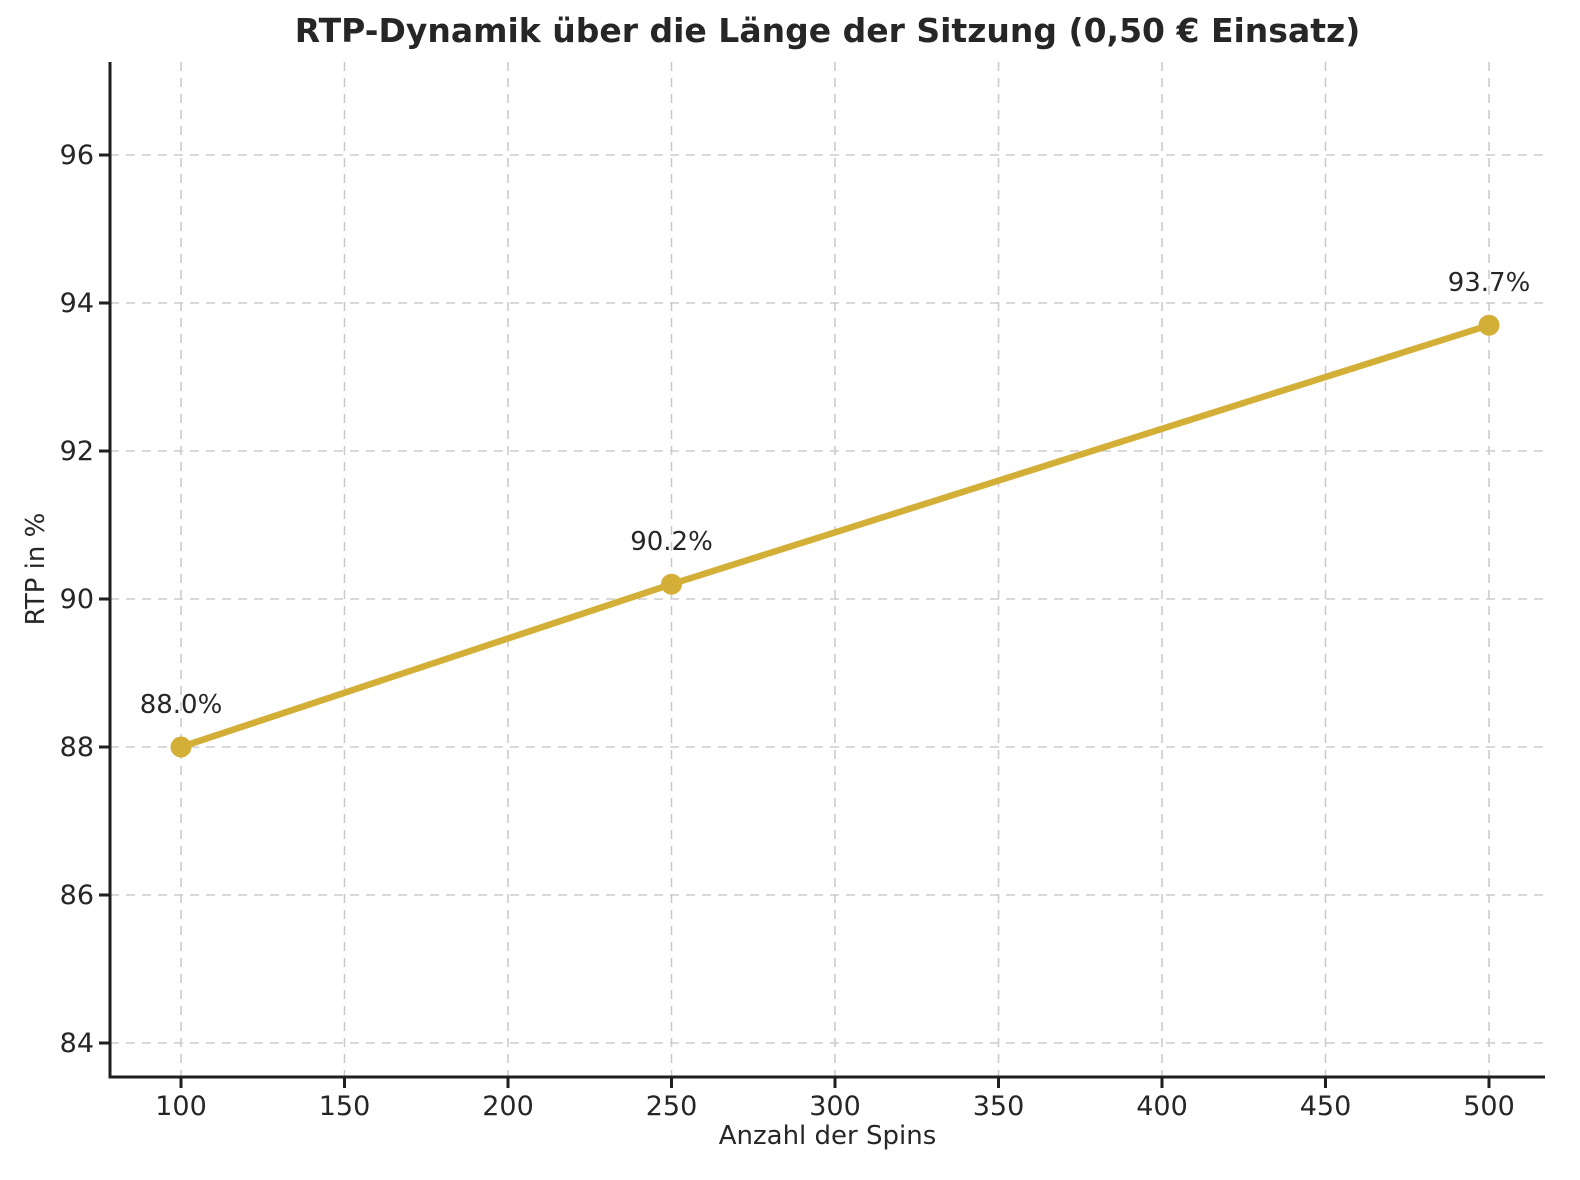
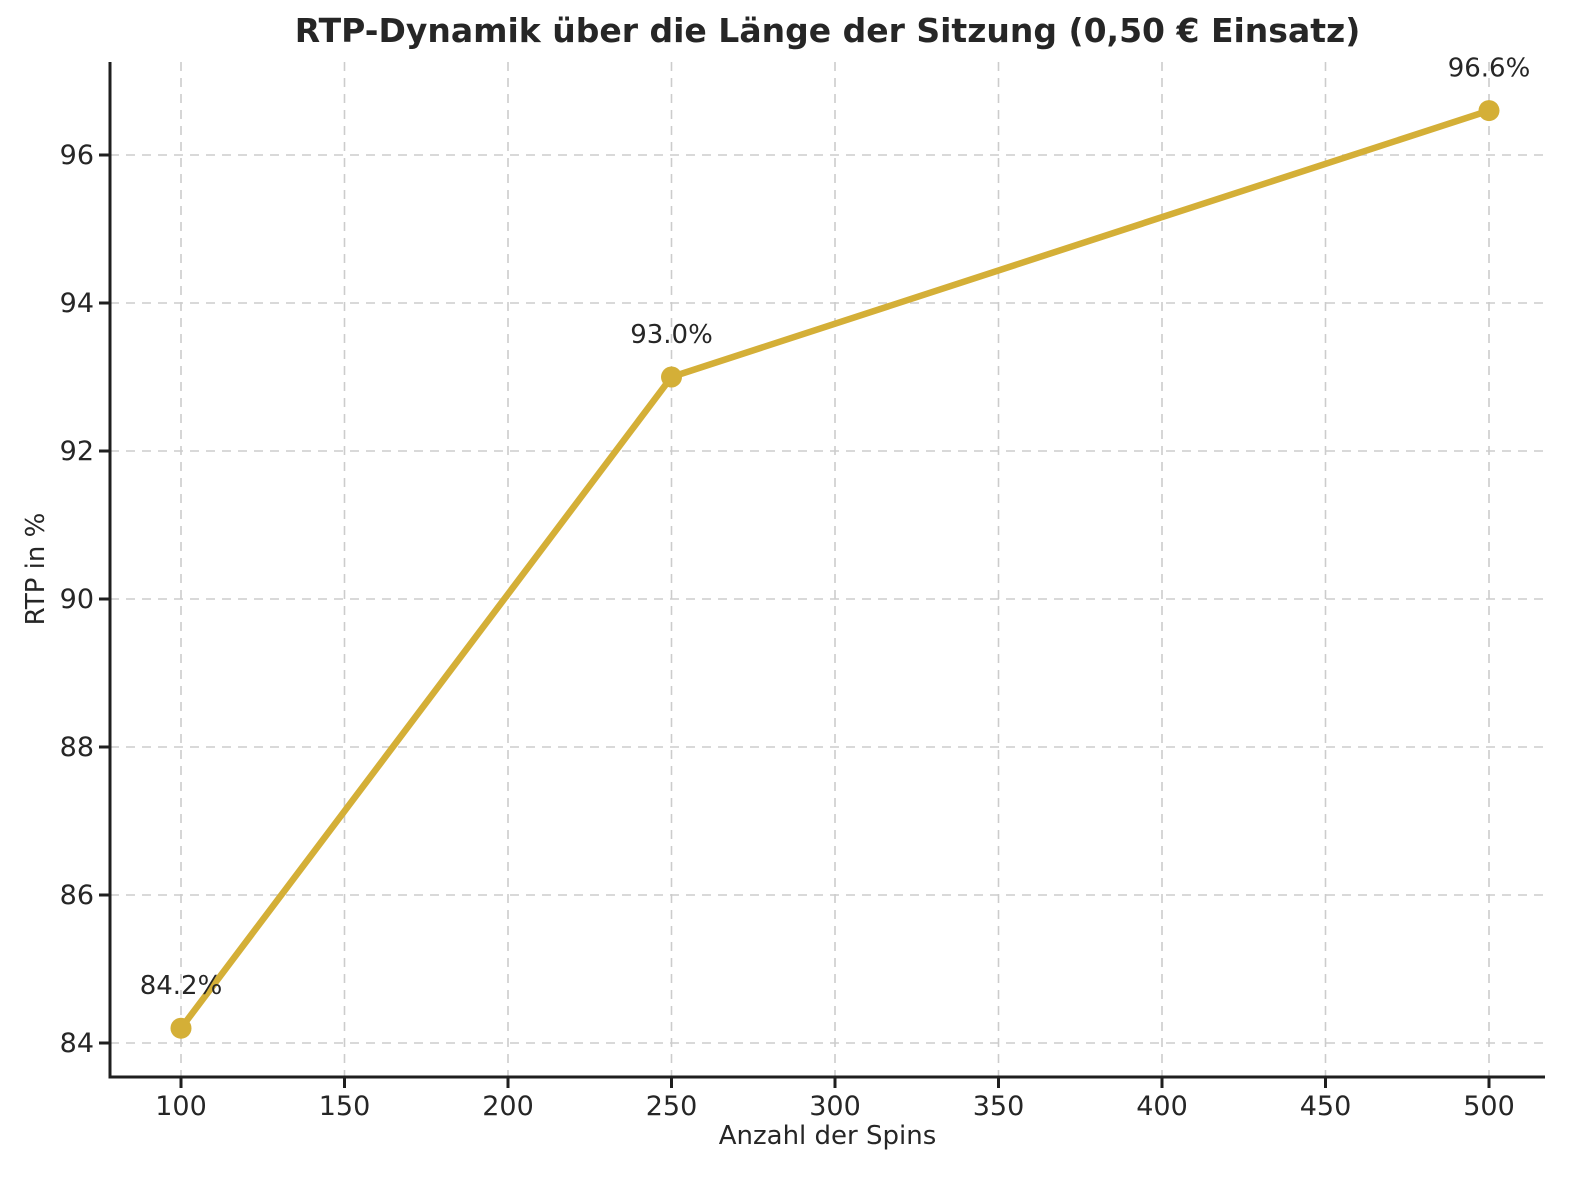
100: 88.0% -> 84.2%
250: 90.2% -> 93.0%
500: 93.7% -> 96.6%
